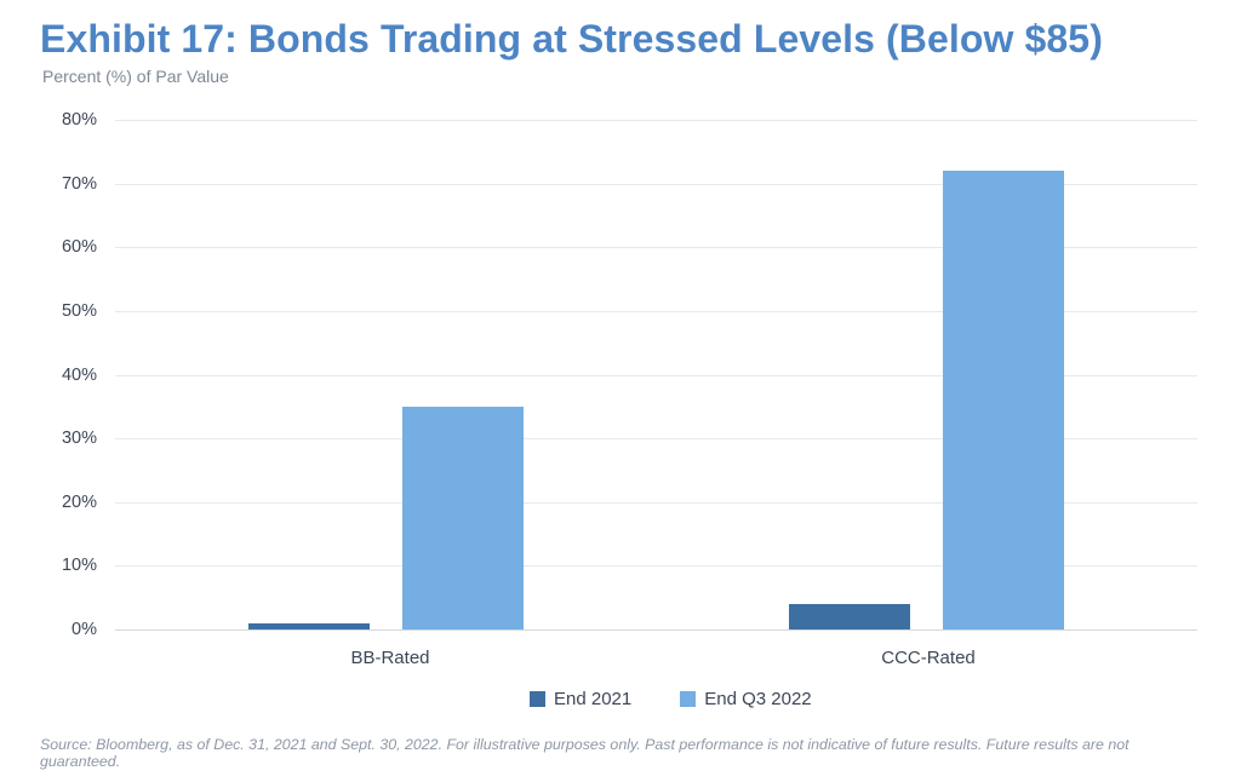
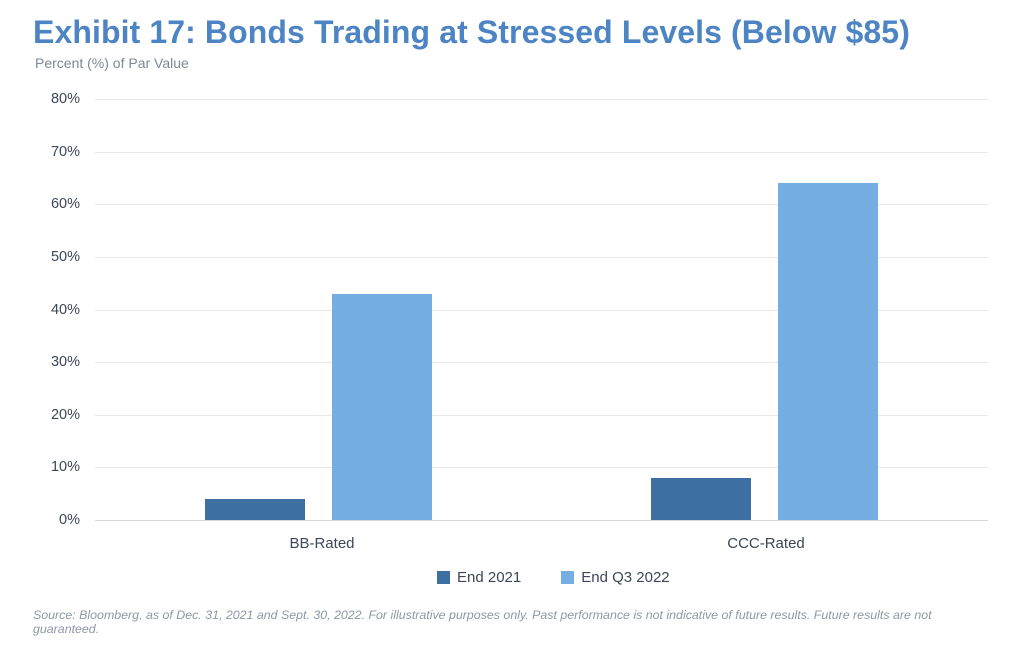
End 2021/BB-Rated: 1% -> 4%
End Q3 2022/BB-Rated: 35% -> 43%
End 2021/CCC-Rated: 4% -> 8%
End Q3 2022/CCC-Rated: 72% -> 64%
